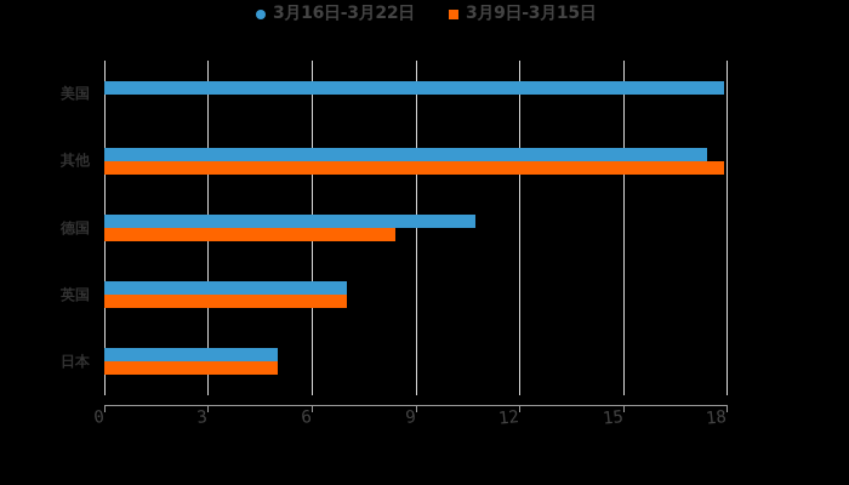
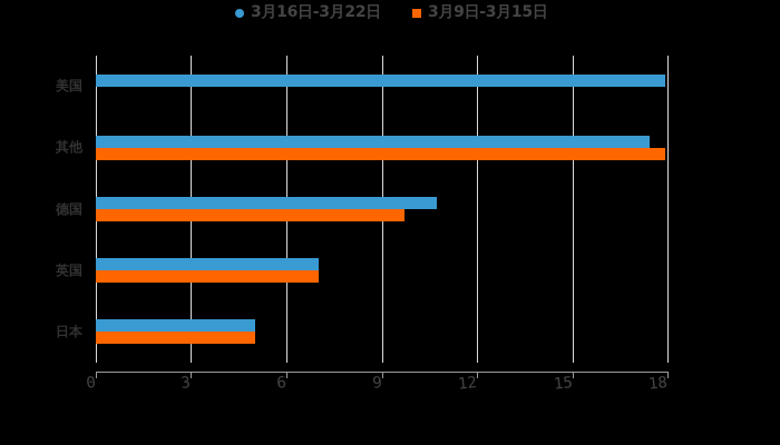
3月9日-3月15日/德国: 8.4 -> 9.7
